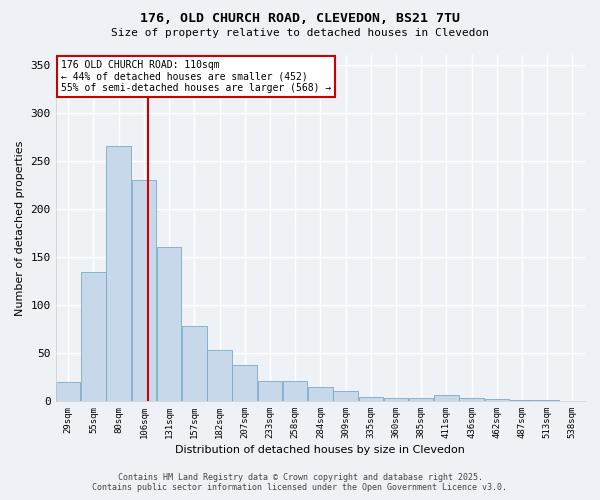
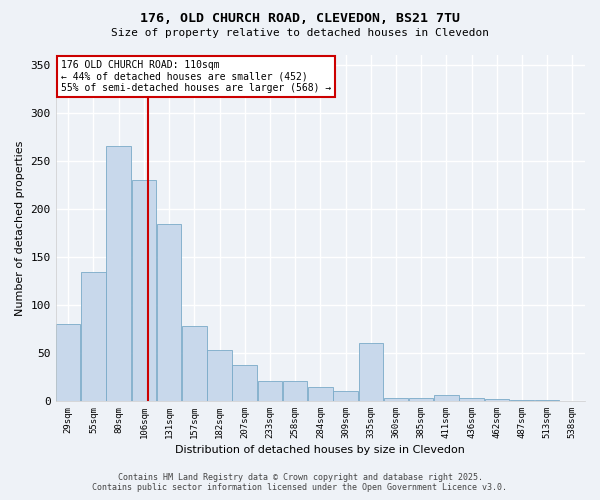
29sqm: 20 -> 80
131sqm: 160 -> 184
335sqm: 4 -> 60
